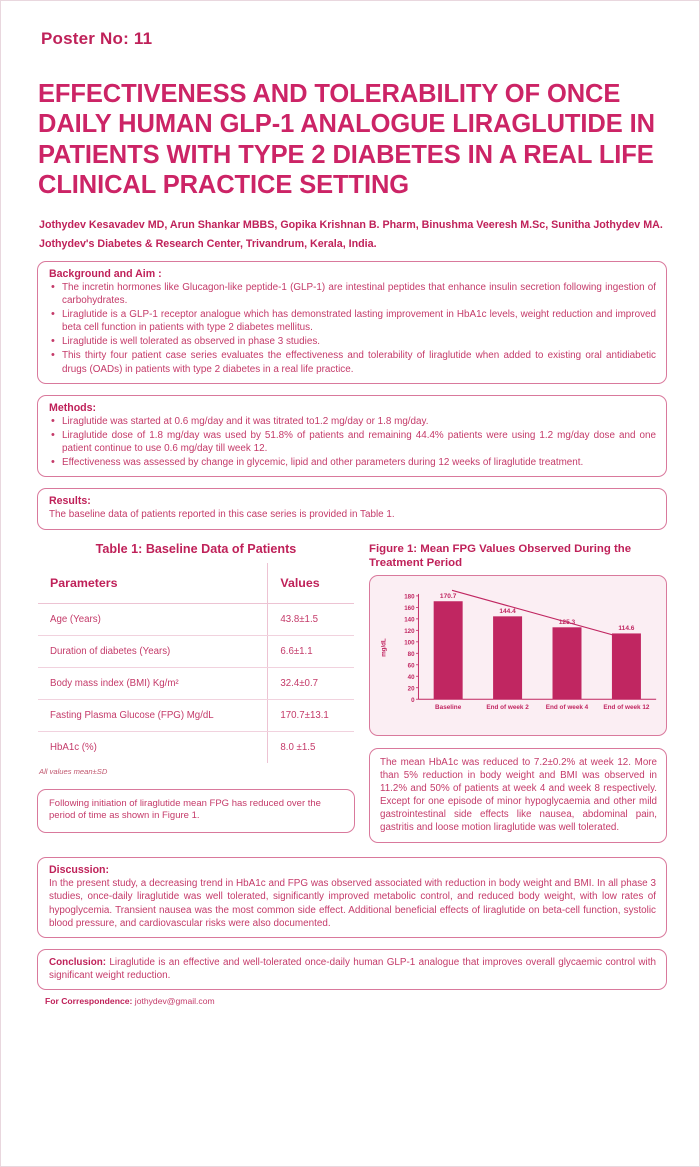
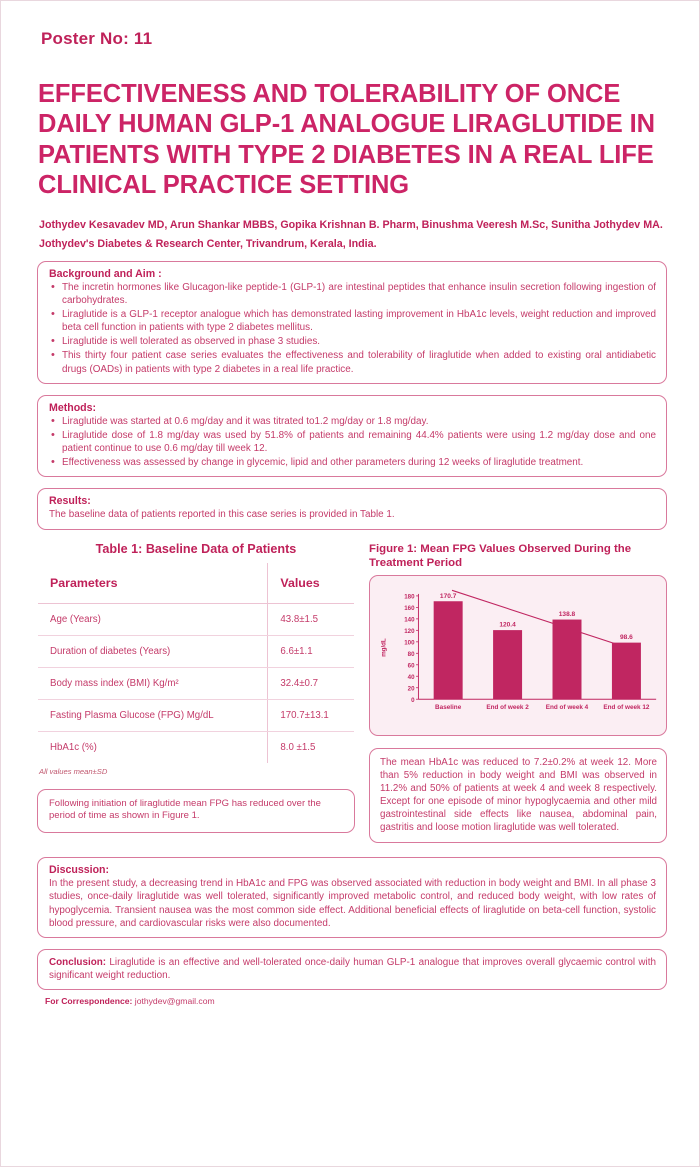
End of week 2: 144.4 -> 120.4
End of week 4: 125.3 -> 138.8
End of week 12: 114.6 -> 98.6
